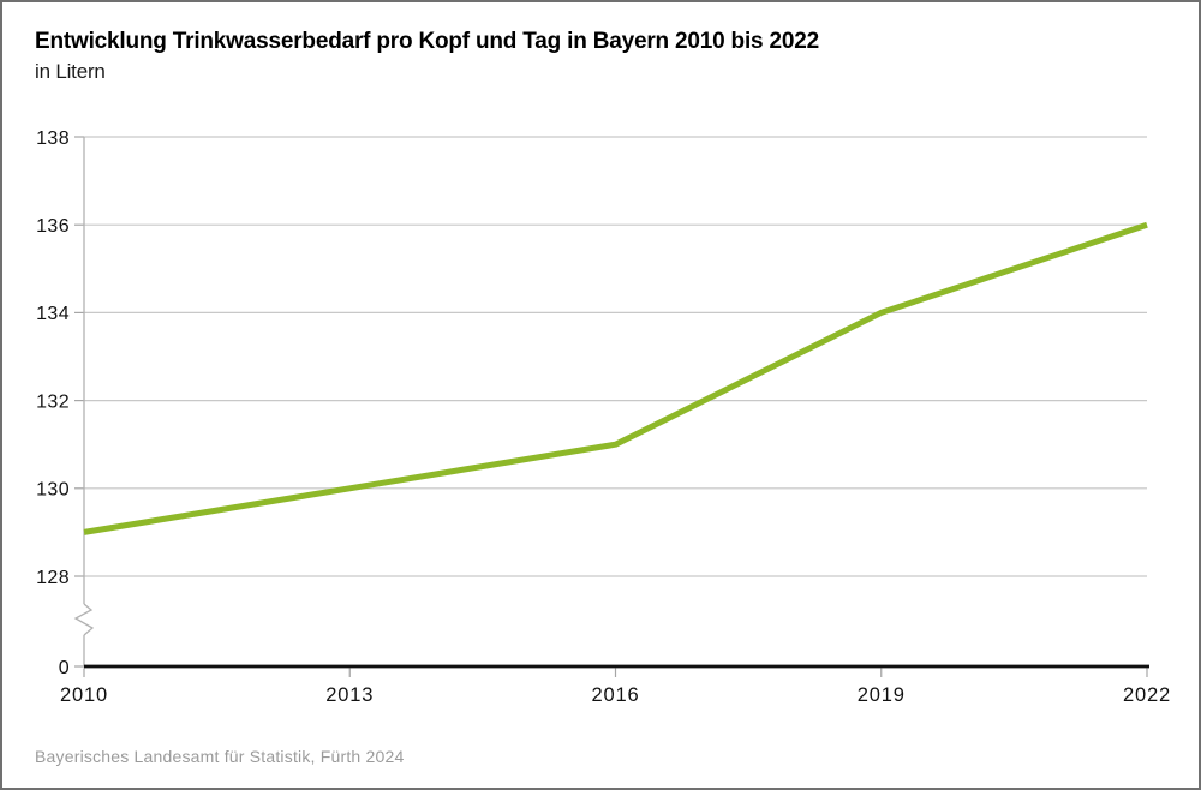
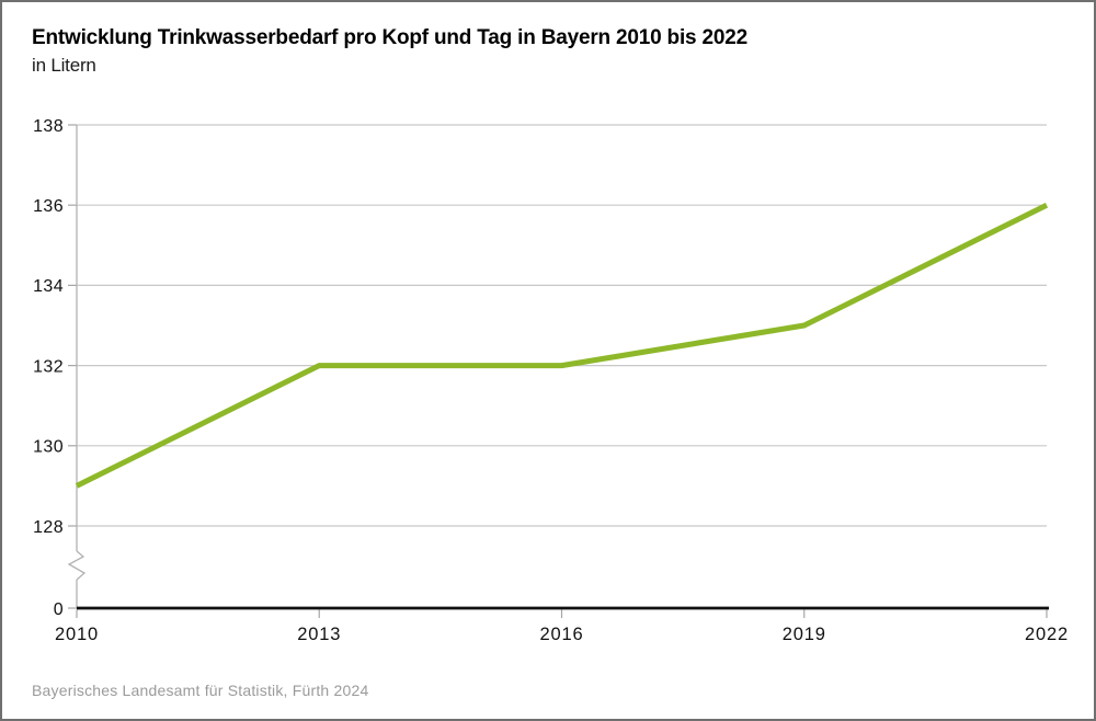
2013: 130 -> 132
2016: 131 -> 132
2019: 134 -> 133
